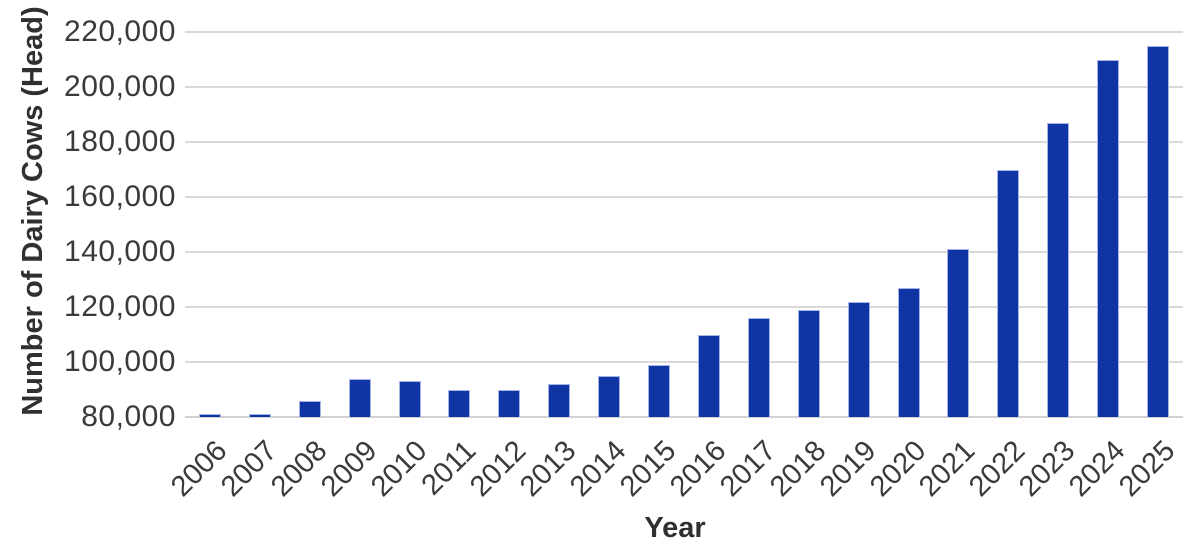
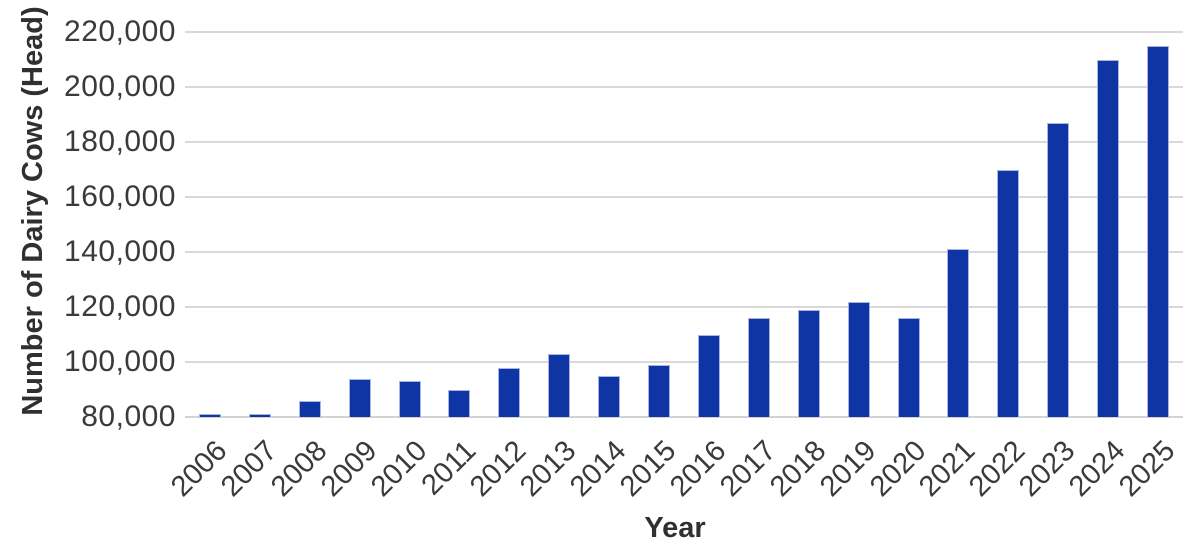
2012: 90000 -> 98000
2013: 92000 -> 103000
2020: 127000 -> 116000
